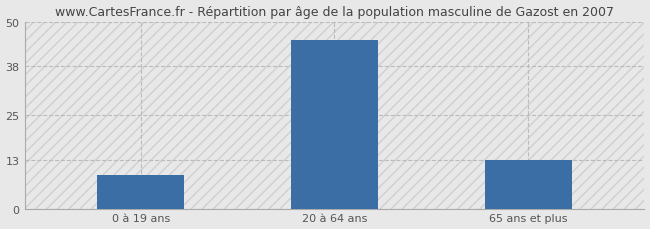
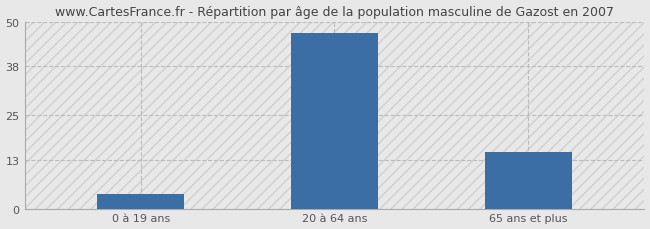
0 à 19 ans: 9 -> 4
20 à 64 ans: 45 -> 47
65 ans et plus: 13 -> 15
